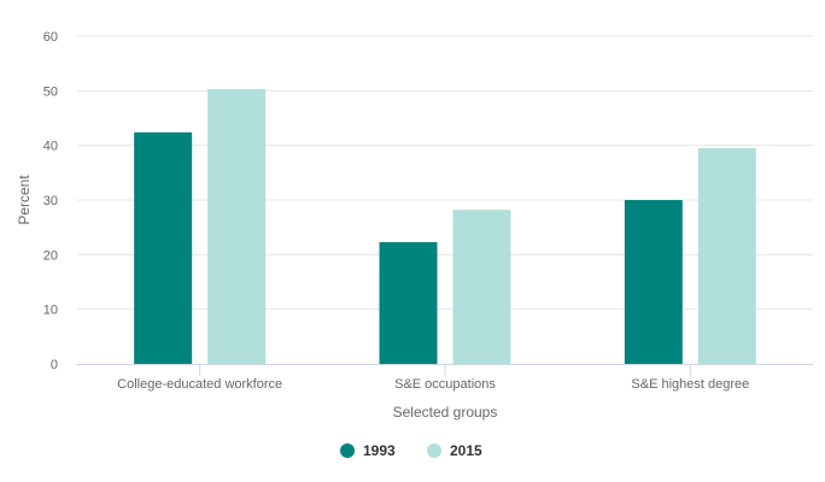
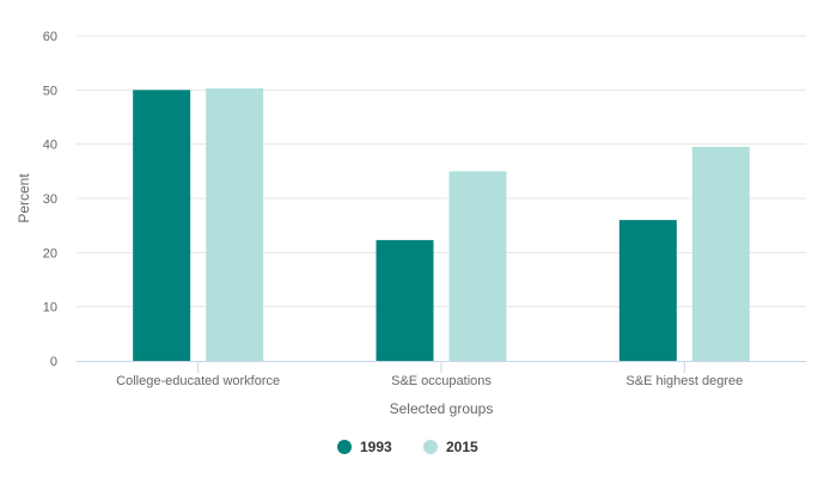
1993/College-educated workforce: 42 -> 50
2015/S&E occupations: 28 -> 35
1993/S&E highest degree: 30 -> 26
